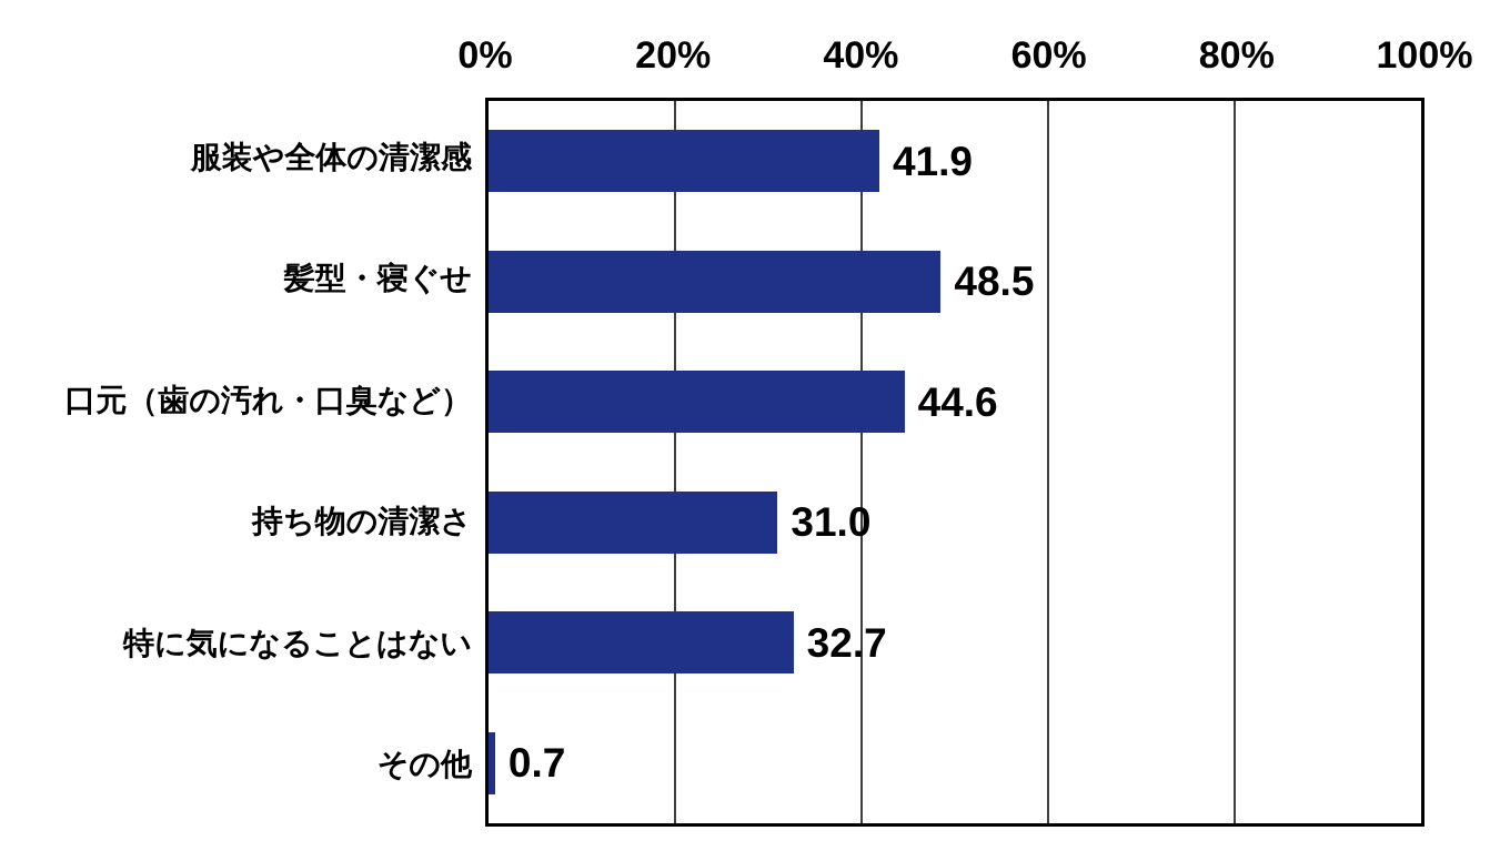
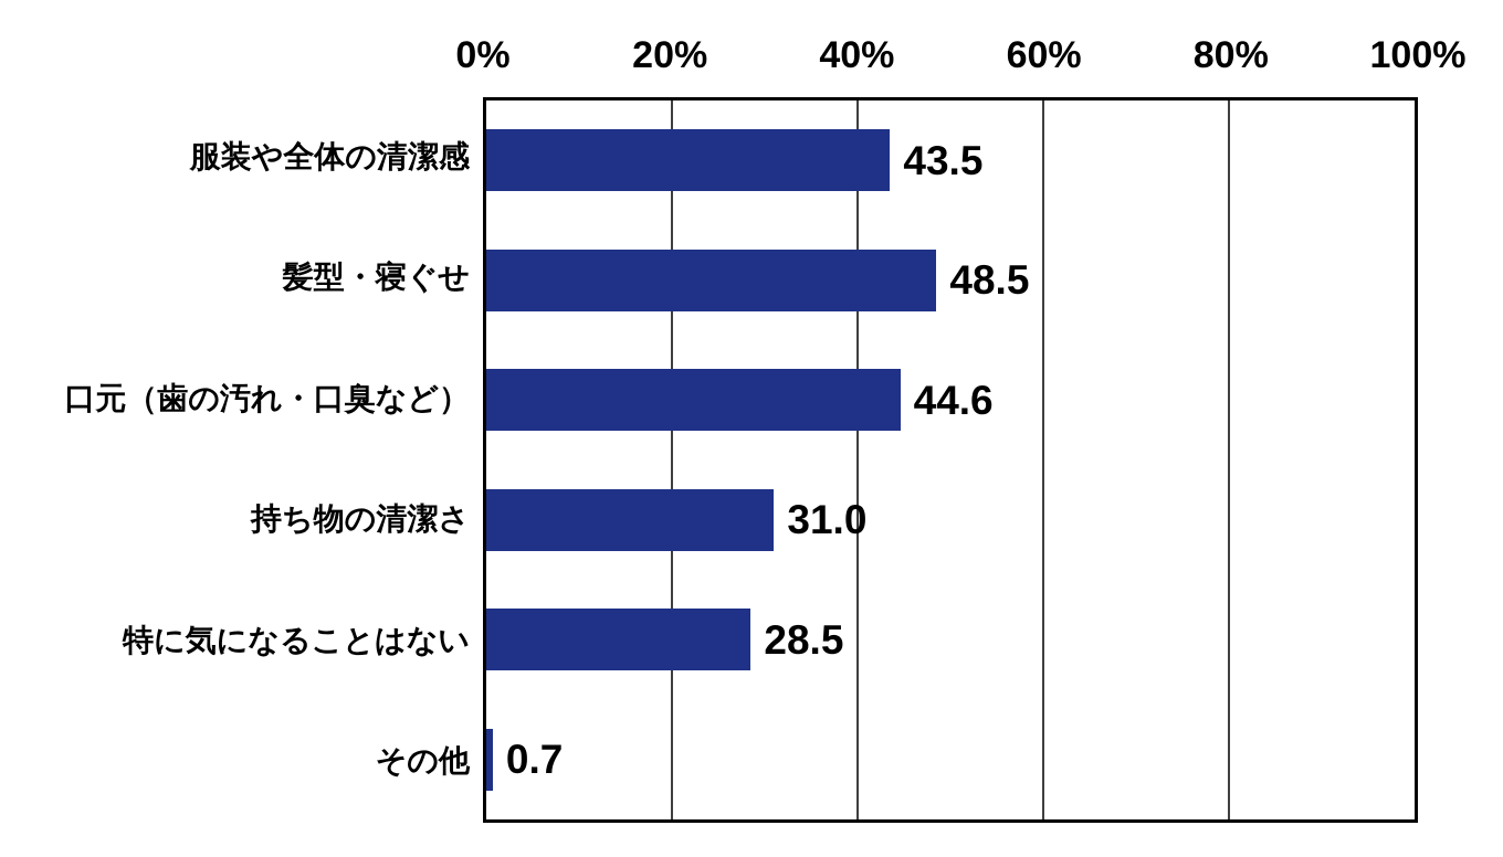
服装や全体の清潔感: 41.9 -> 43.5
特に気になることはない: 32.7 -> 28.5
